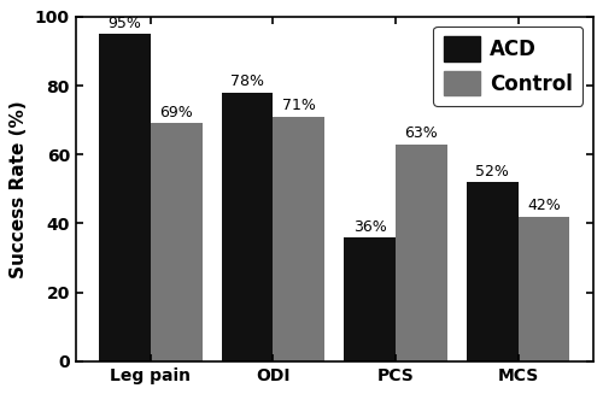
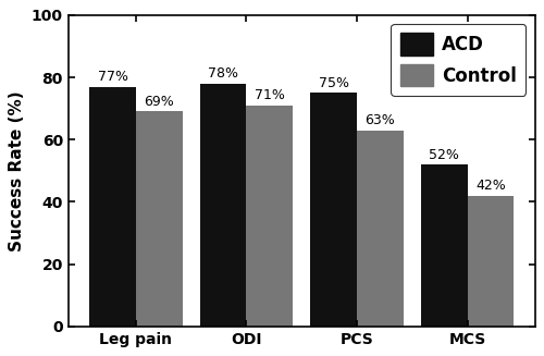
ACD/Leg pain: 95% -> 77%
ACD/PCS: 36% -> 75%
